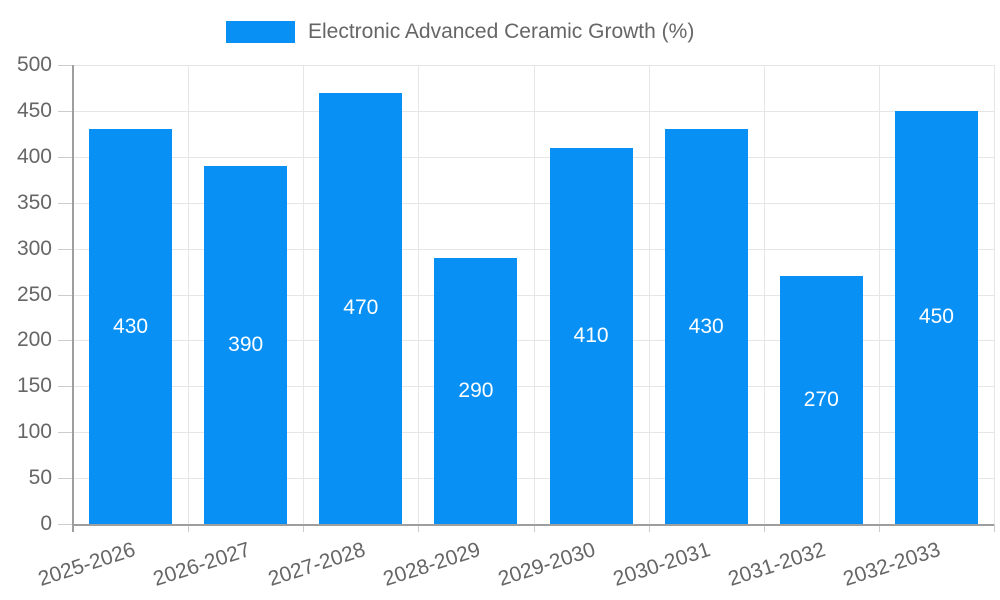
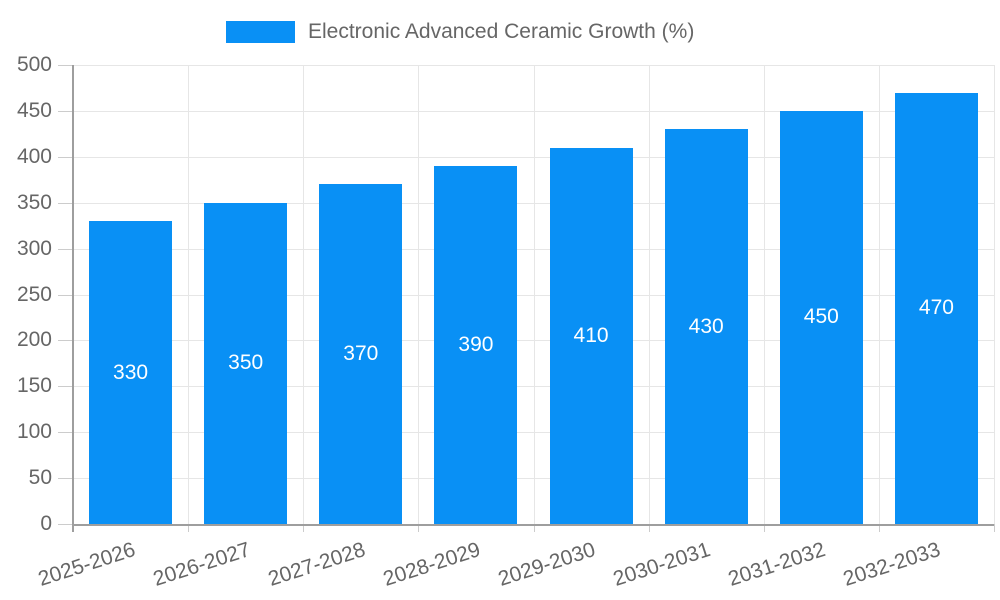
2025-2026: 430 -> 330
2026-2027: 390 -> 350
2027-2028: 470 -> 370
2028-2029: 290 -> 390
2031-2032: 270 -> 450
2032-2033: 450 -> 470
